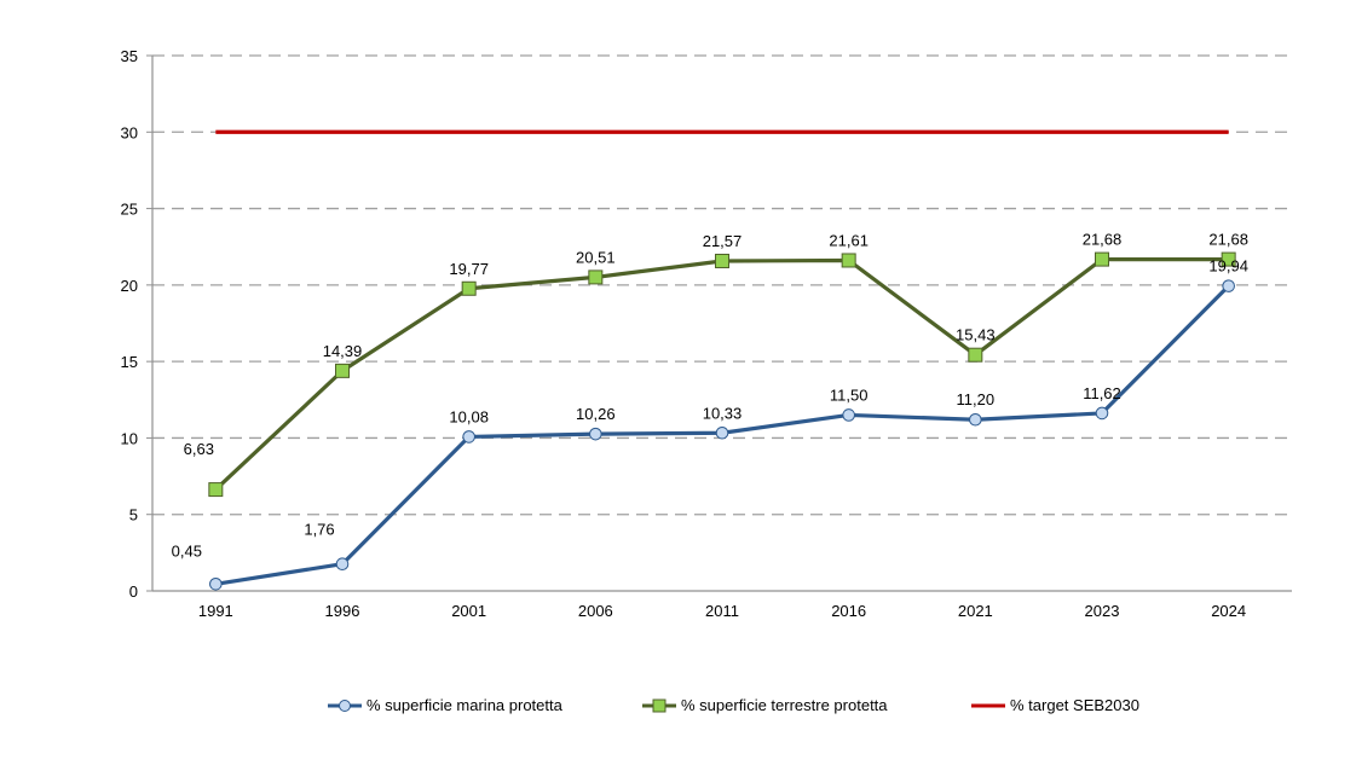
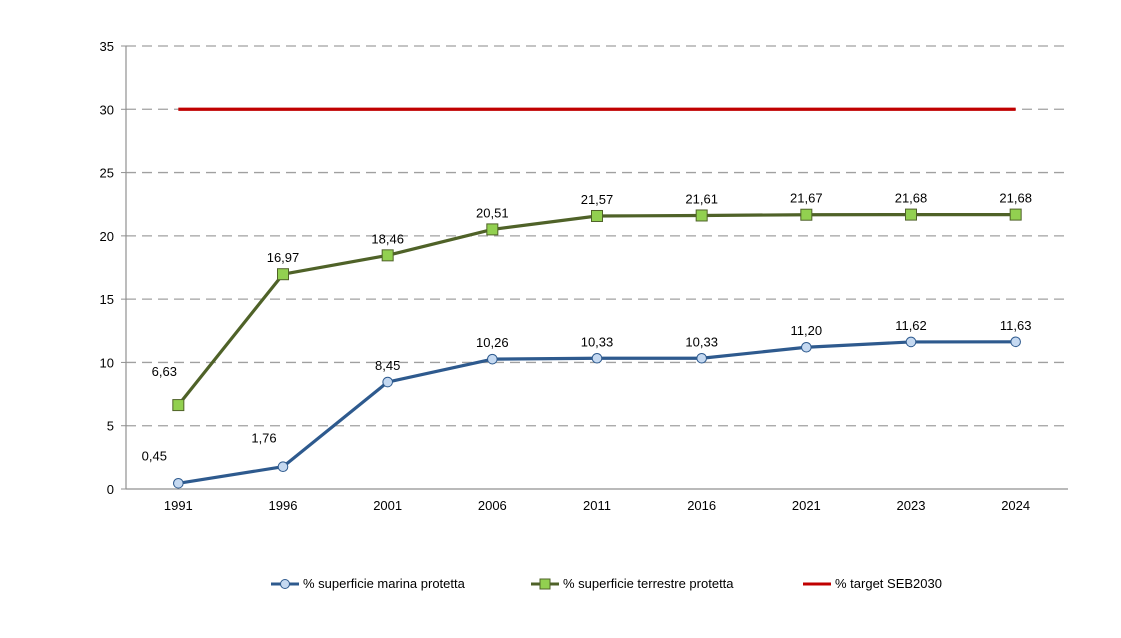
% superficie terrestre protetta/1996: 14,39 -> 16,97
% superficie marina protetta/2001: 10,08 -> 8,45
% superficie terrestre protetta/2001: 19,77 -> 18,46
% superficie marina protetta/2016: 11,50 -> 10,33
% superficie terrestre protetta/2021: 15,43 -> 21,67
% superficie marina protetta/2024: 19,94 -> 11,63
